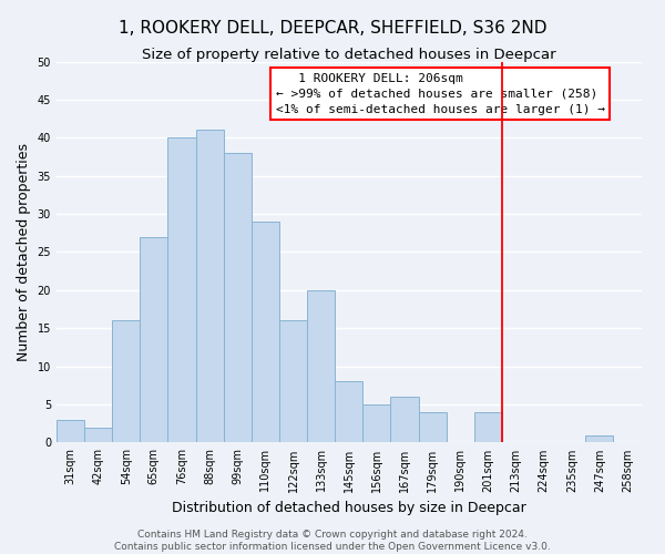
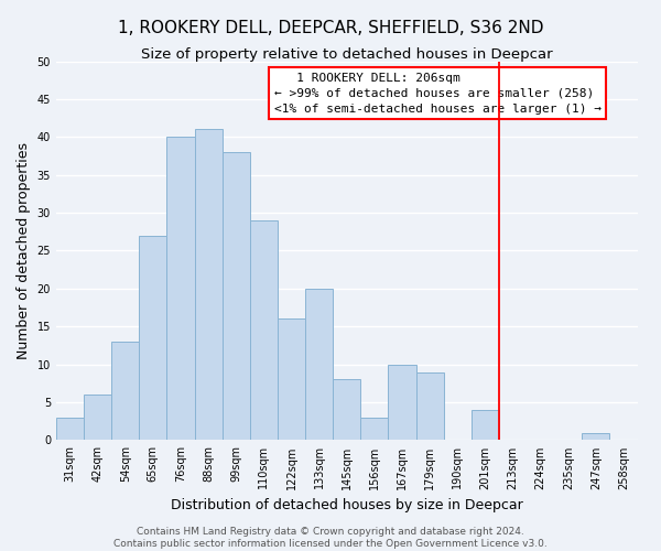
42sqm: 2 -> 6
54sqm: 16 -> 13
156sqm: 5 -> 3
167sqm: 6 -> 10
179sqm: 4 -> 9
